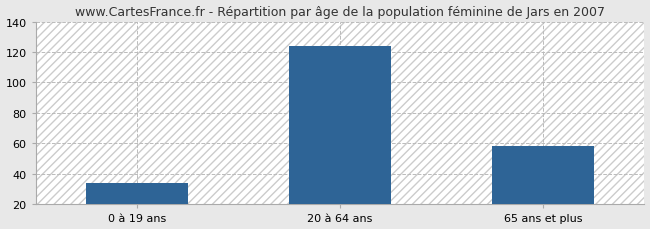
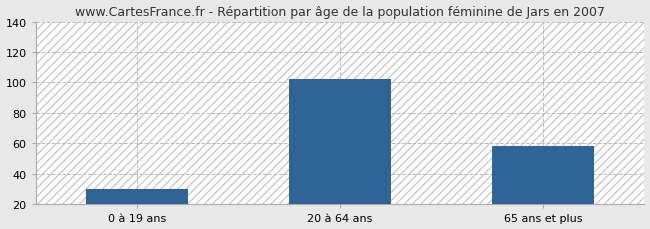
0 à 19 ans: 34 -> 30
20 à 64 ans: 124 -> 102
